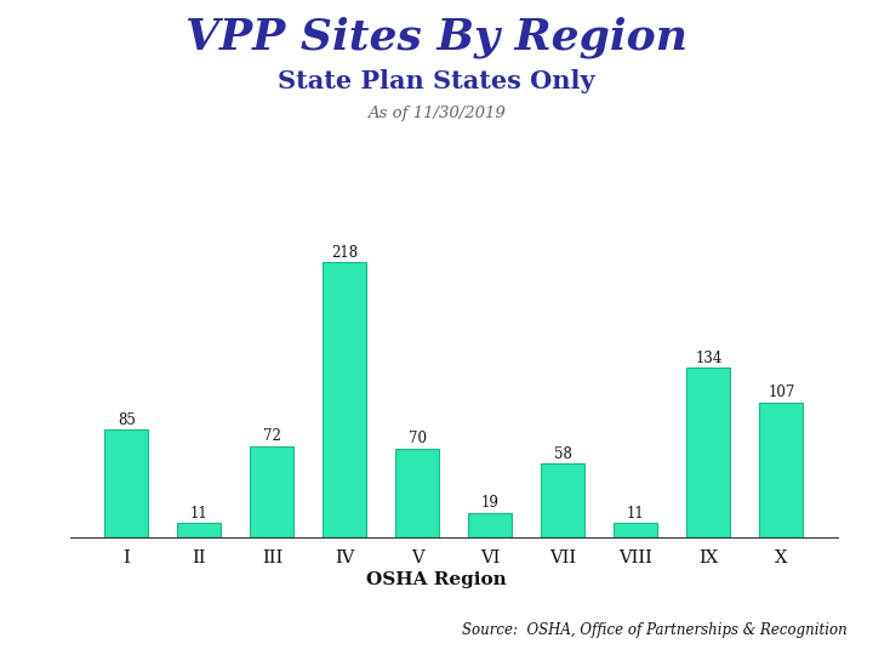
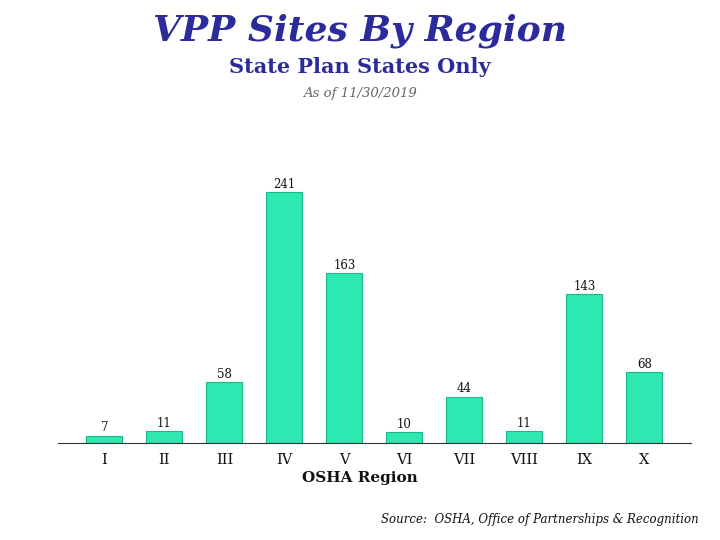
I: 85 -> 7
III: 72 -> 58
IV: 218 -> 241
V: 70 -> 163
VI: 19 -> 10
VII: 58 -> 44
IX: 134 -> 143
X: 107 -> 68
